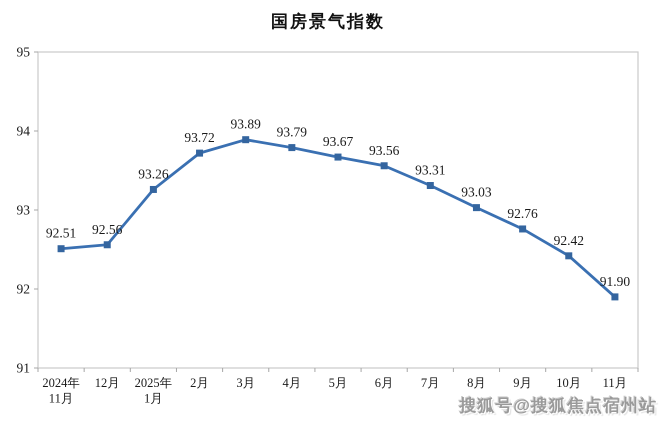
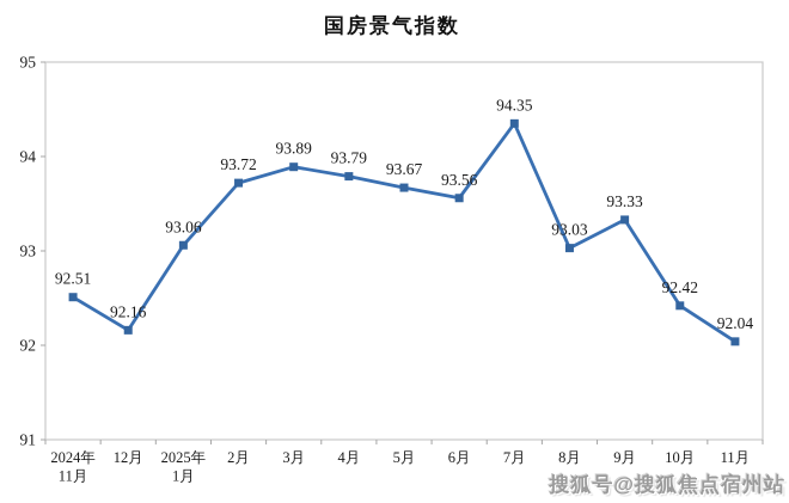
12月: 92.56 -> 92.16
2025年 1月: 93.26 -> 93.06
7月: 93.31 -> 94.35
9月: 92.76 -> 93.33
11月: 91.90 -> 92.04
